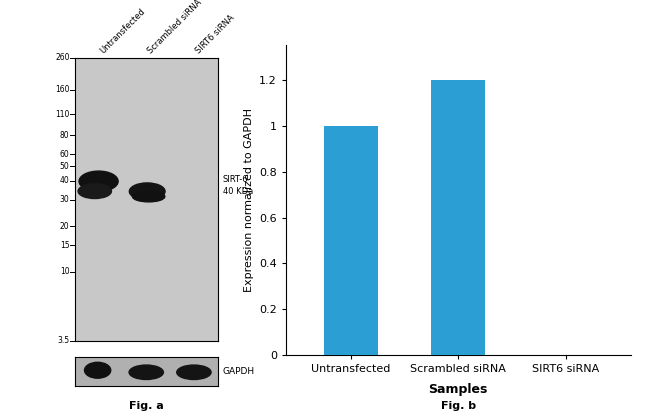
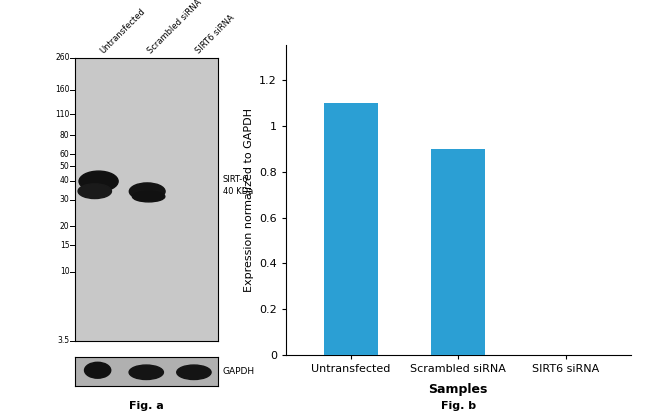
Untransfected: 1.0 -> 1.1
Scrambled siRNA: 1.2 -> 0.9
